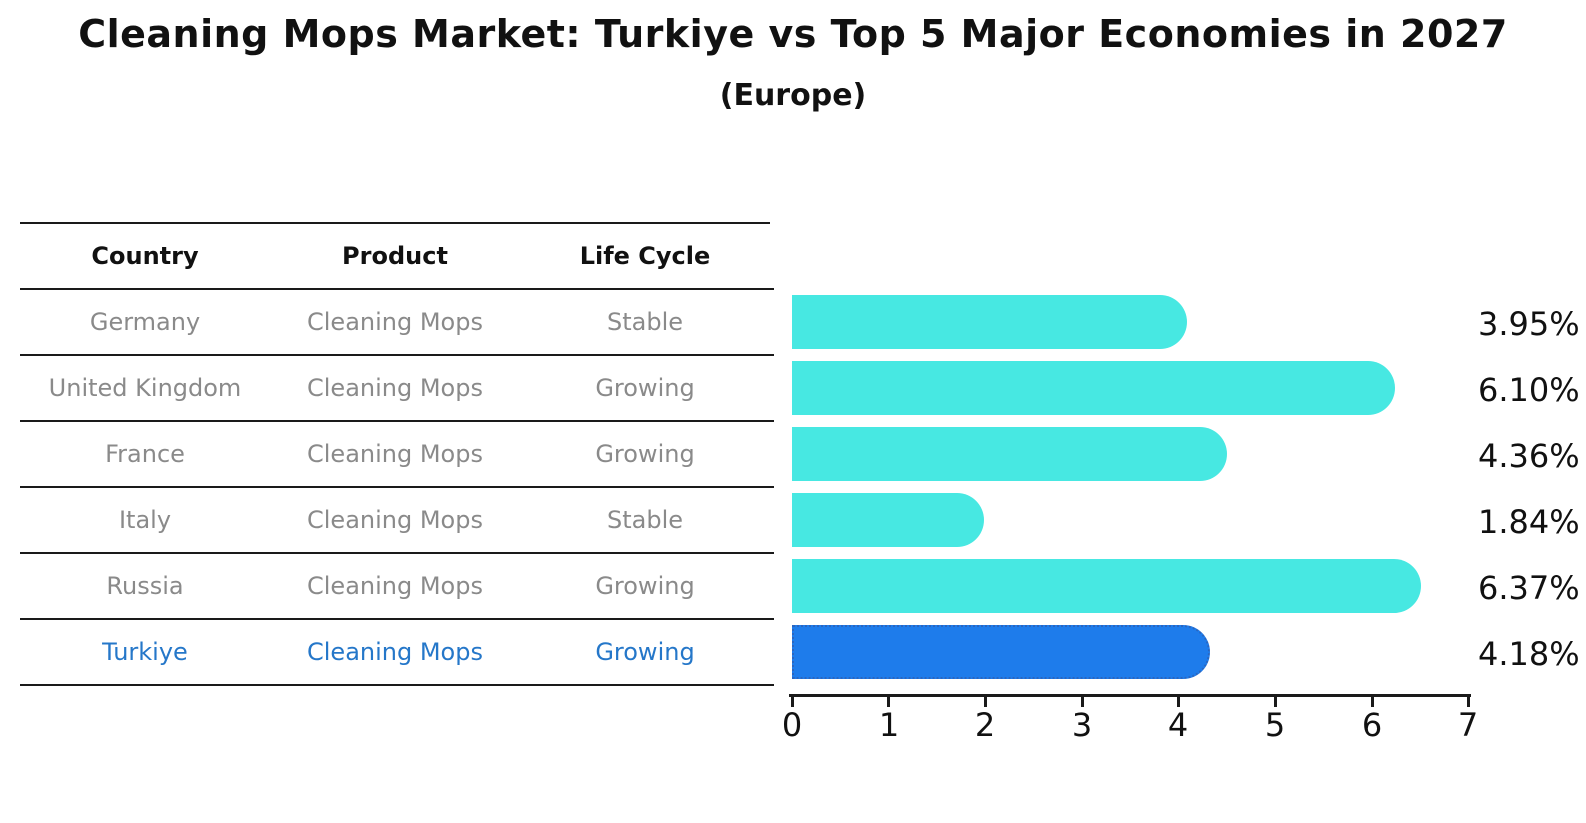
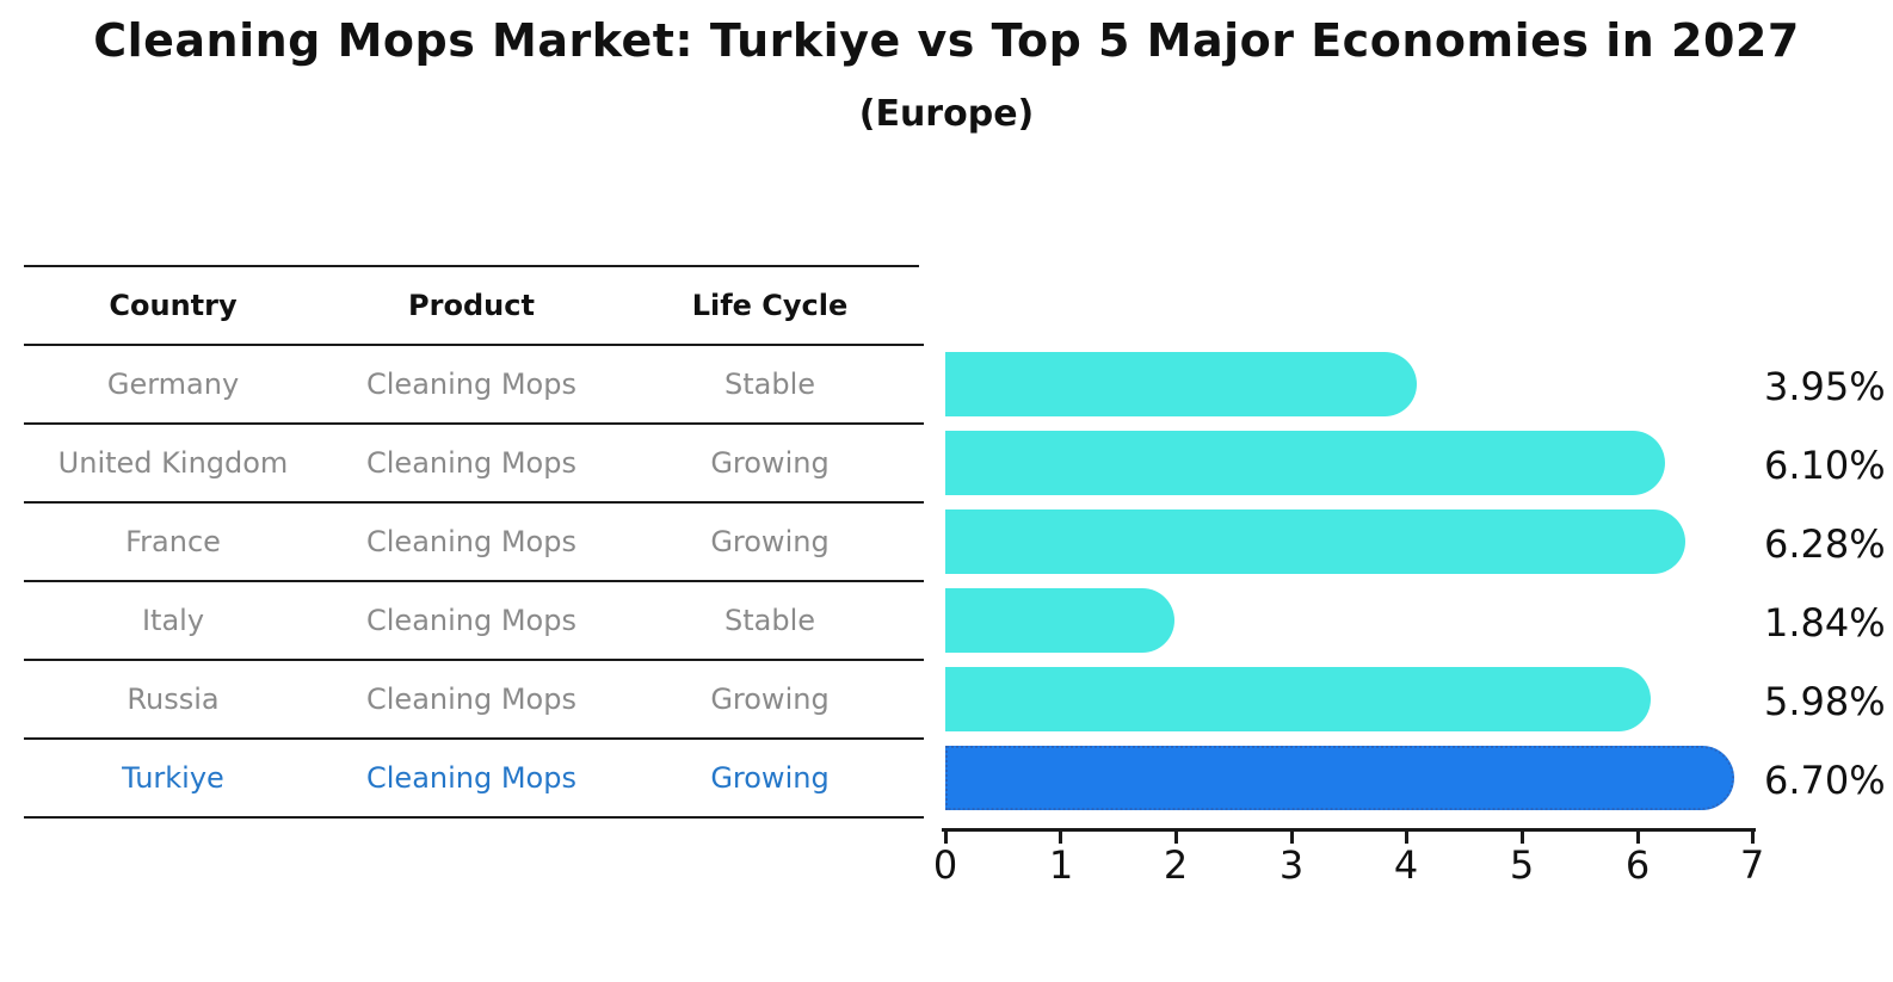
France: 4.36% -> 6.28%
Russia: 6.37% -> 5.98%
Turkiye: 4.18% -> 6.70%
